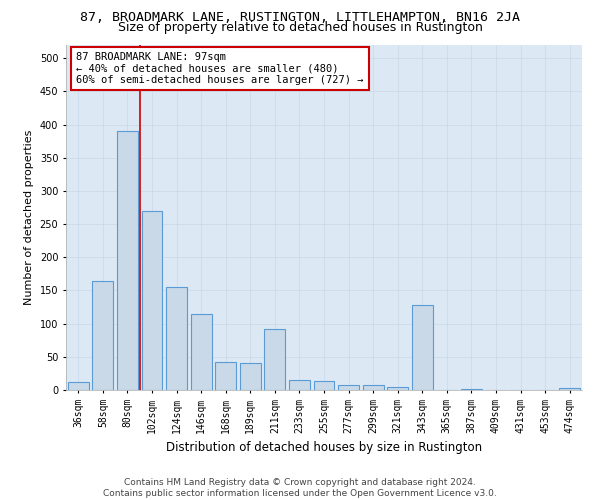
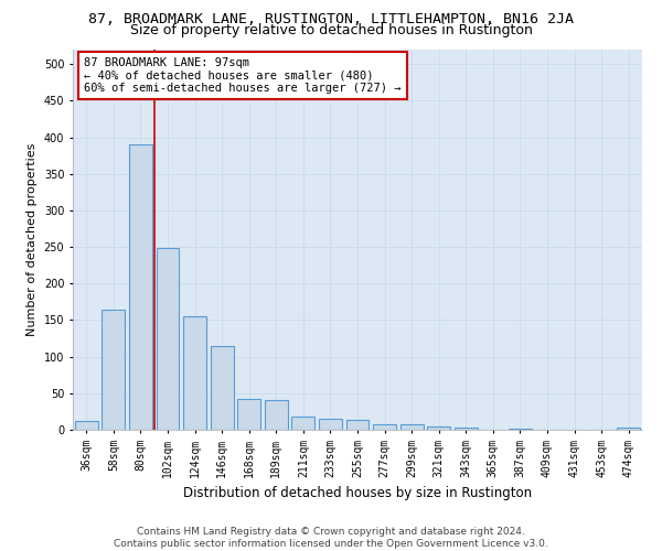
102sqm: 270 -> 248
211sqm: 92 -> 18
343sqm: 128 -> 3
